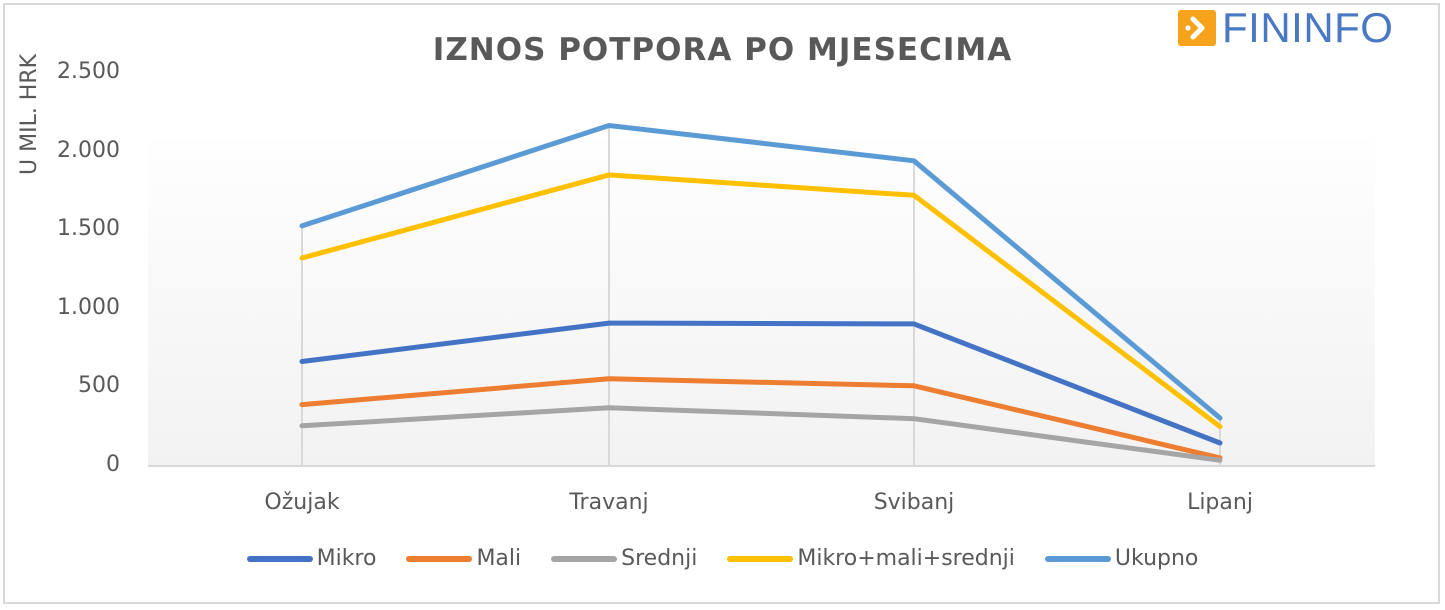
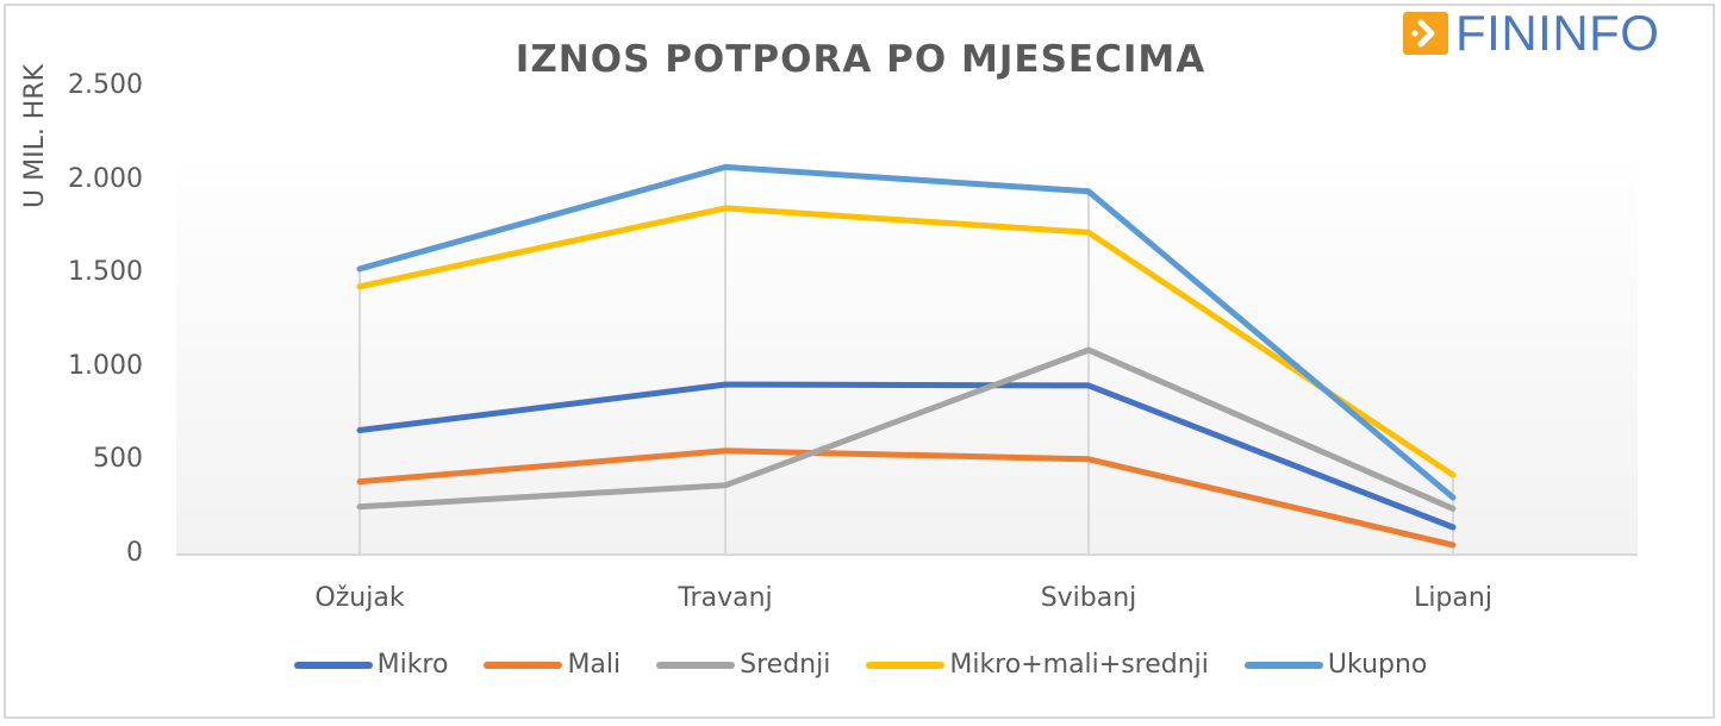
Mikro+mali+srednji/Ožujak: 1320 -> 1430
Ukupno/Travanj: 2160 -> 2070
Srednji/Svibanj: 300 -> 1090
Srednji/Lipanj: 30 -> 240
Mikro+mali+srednji/Lipanj: 240 -> 420
